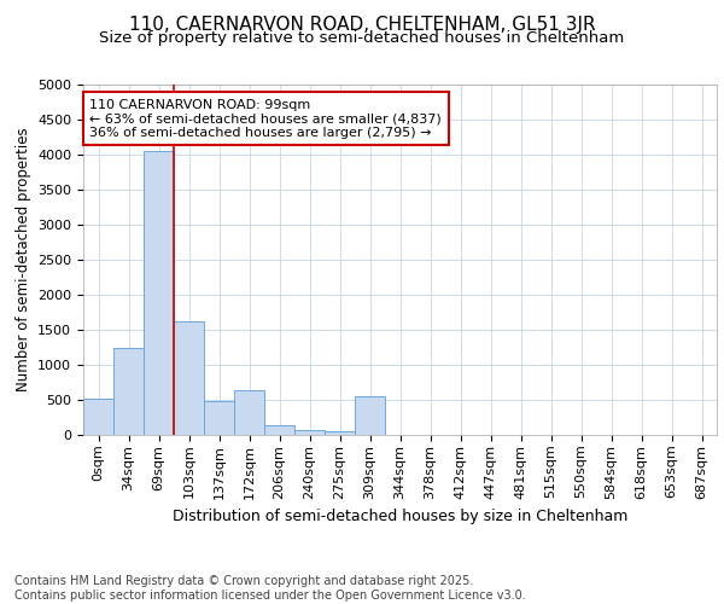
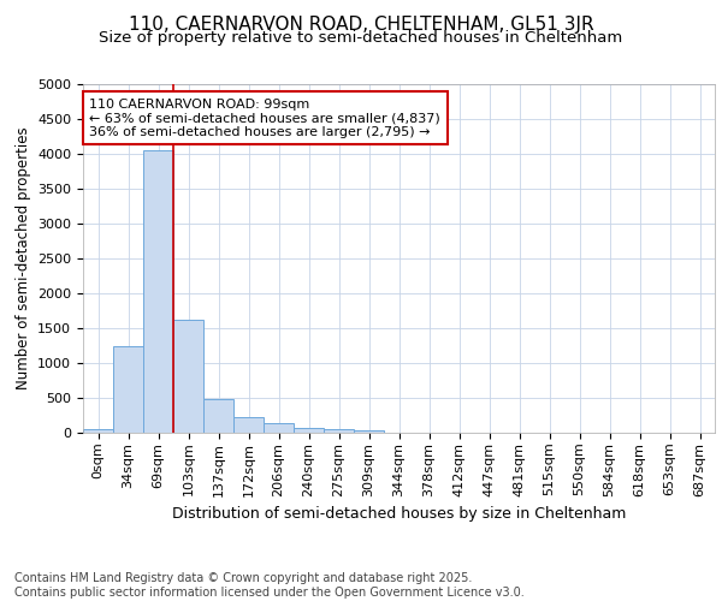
0sqm: 520 -> 50
172sqm: 640 -> 220
309sqm: 560 -> 30
